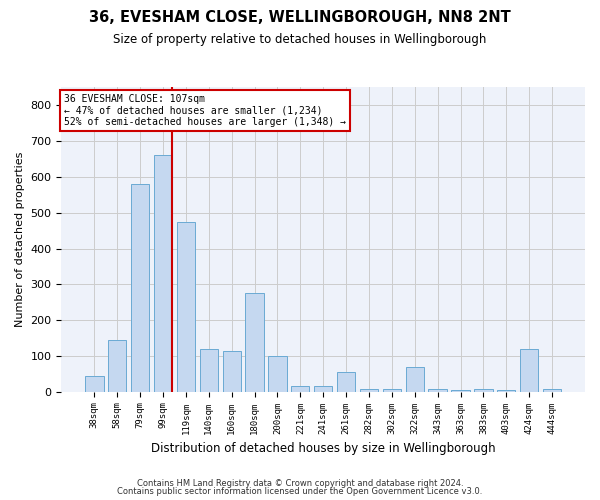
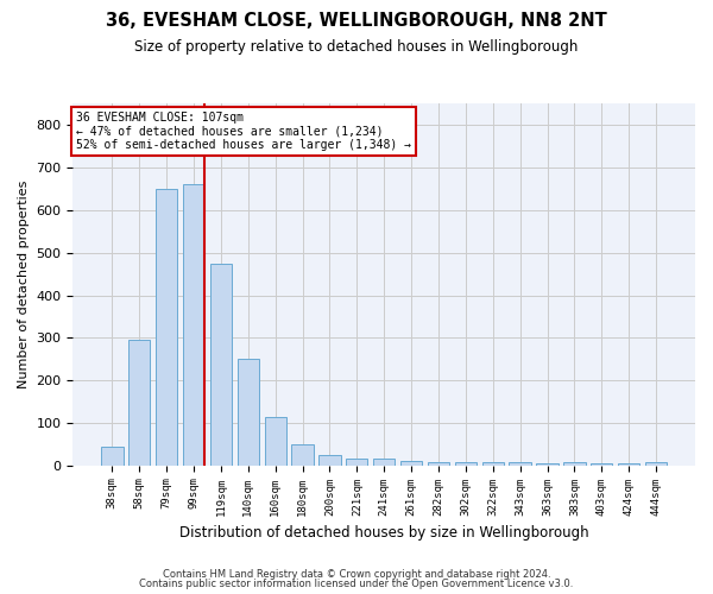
58sqm: 145 -> 295
79sqm: 580 -> 650
140sqm: 120 -> 250
180sqm: 275 -> 50
200sqm: 100 -> 25
261sqm: 55 -> 10
322sqm: 70 -> 8
424sqm: 120 -> 5
